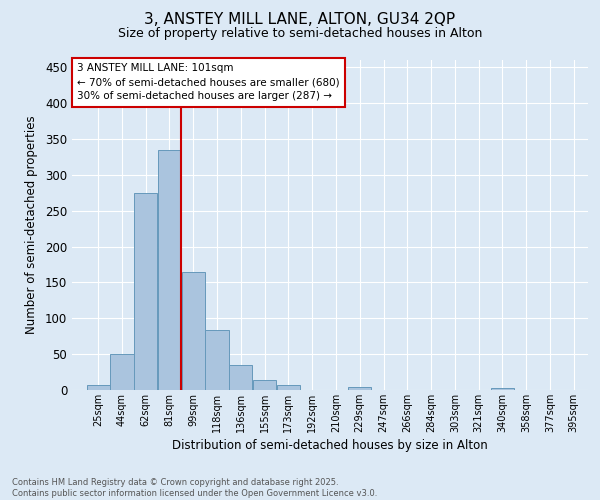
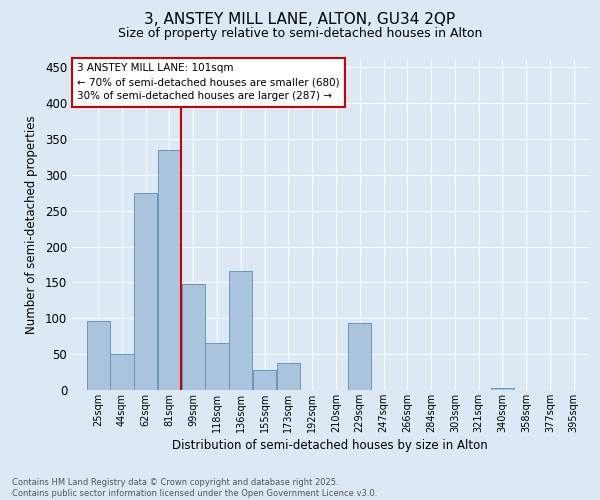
25sqm: 7 -> 96
99sqm: 165 -> 148
118sqm: 83 -> 66
136sqm: 35 -> 166
155sqm: 14 -> 28
173sqm: 7 -> 38
229sqm: 4 -> 94
